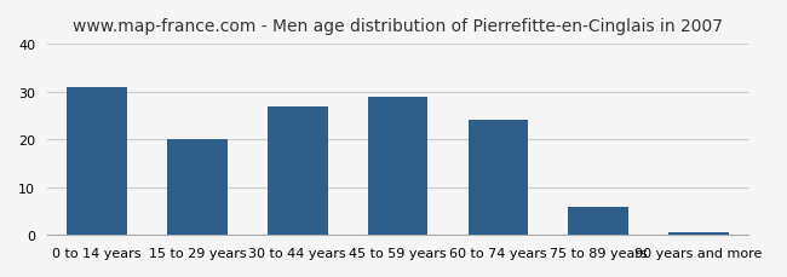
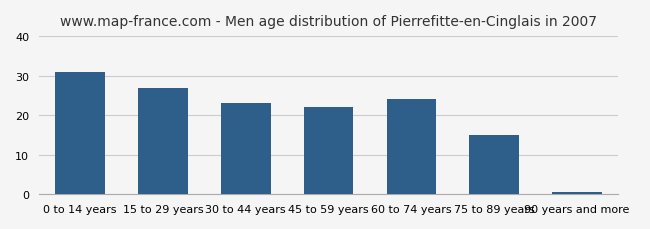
15 to 29 years: 20.0 -> 27.0
30 to 44 years: 27.0 -> 23.0
45 to 59 years: 29.0 -> 22.0
75 to 89 years: 6.0 -> 15.0
